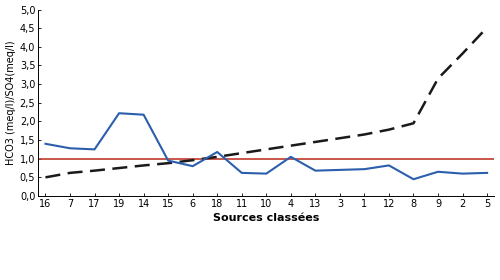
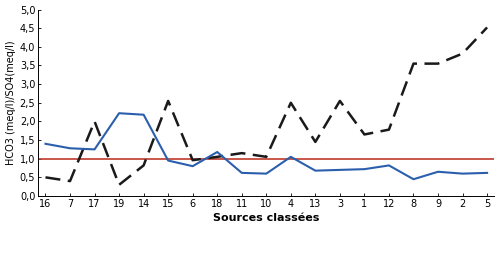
HCO3 (meq/l)/SO4(meq/l)/7: 0,62 -> 0,40
HCO3 (meq/l)/SO4(meq/l)/17: 0,68 -> 2,00
HCO3 (meq/l)/SO4(meq/l)/19: 0,75 -> 0,30
HCO3 (meq/l)/SO4(meq/l)/15: 0,88 -> 2,55
HCO3 (meq/l)/SO4(meq/l)/10: 1,25 -> 1,05
HCO3 (meq/l)/SO4(meq/l)/4: 1,35 -> 2,50
HCO3 (meq/l)/SO4(meq/l)/3: 1,55 -> 2,55
HCO3 (meq/l)/SO4(meq/l)/8: 1,95 -> 3,55
HCO3 (meq/l)/SO4(meq/l)/9: 3,15 -> 3,55
